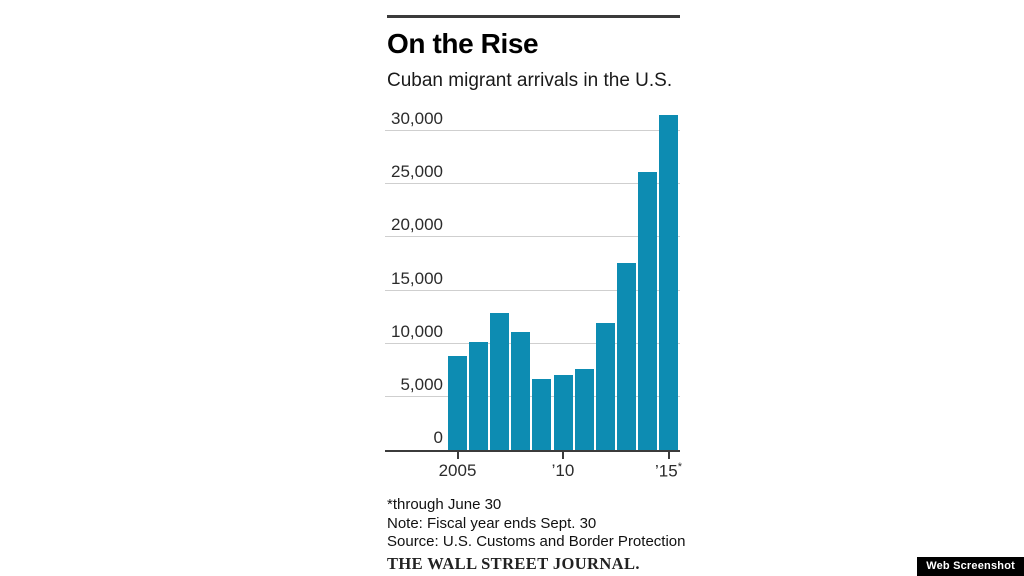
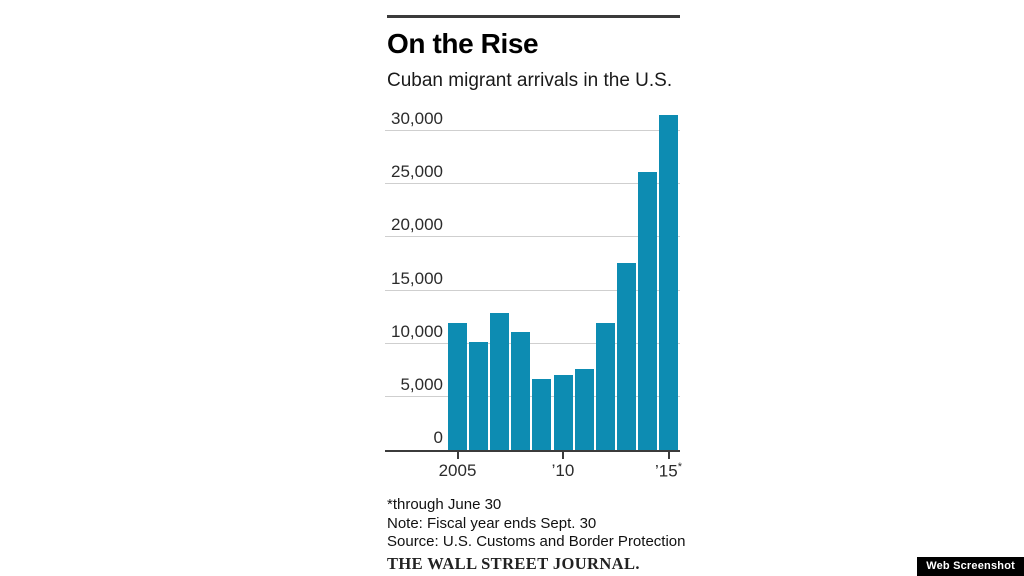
2005: 8800 -> 11900
